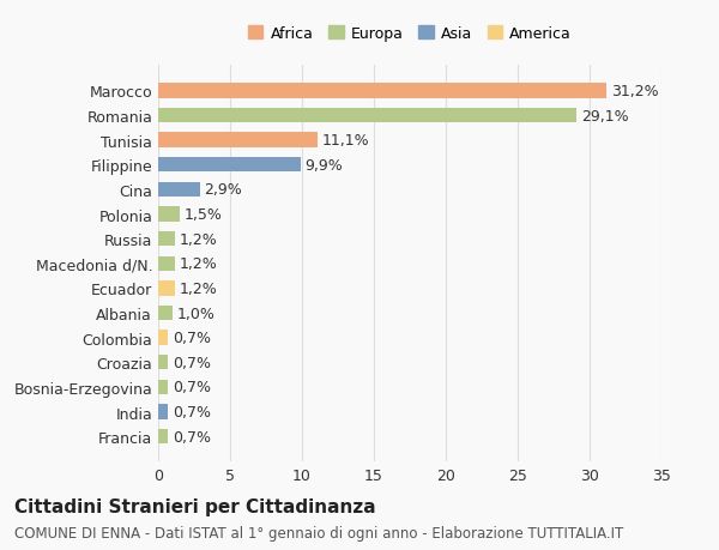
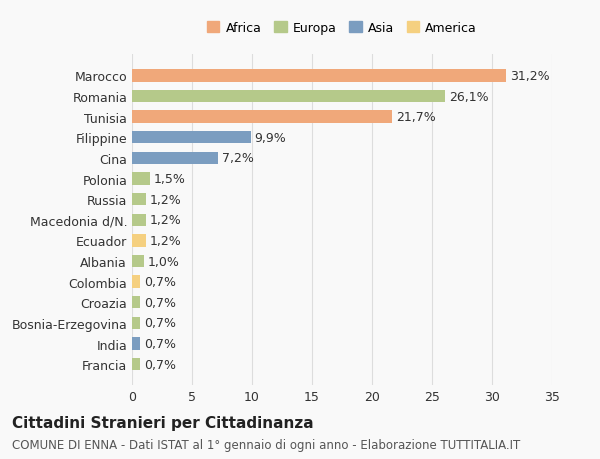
Romania: 29,1% -> 26,1%
Tunisia: 11,1% -> 21,7%
Cina: 2,9% -> 7,2%
